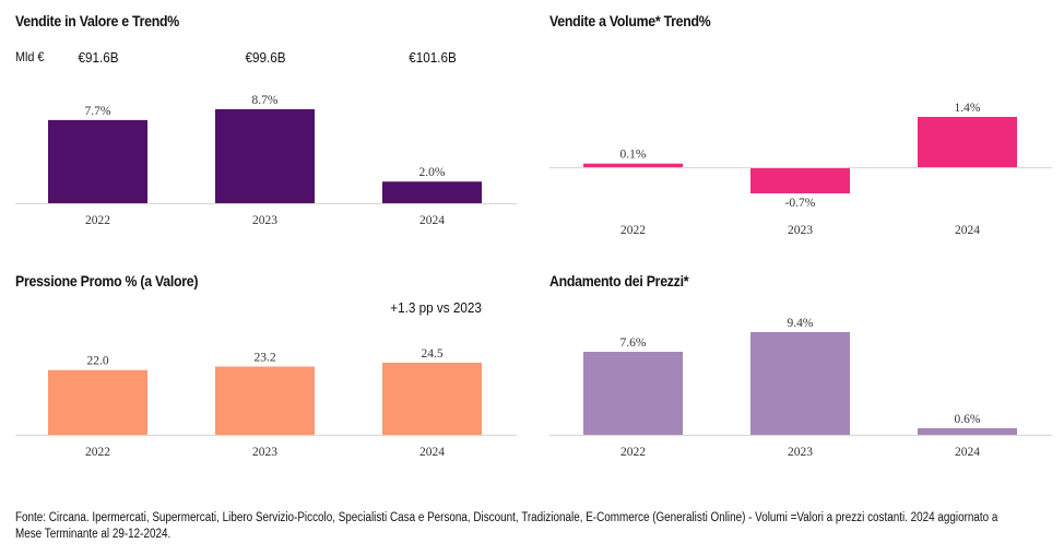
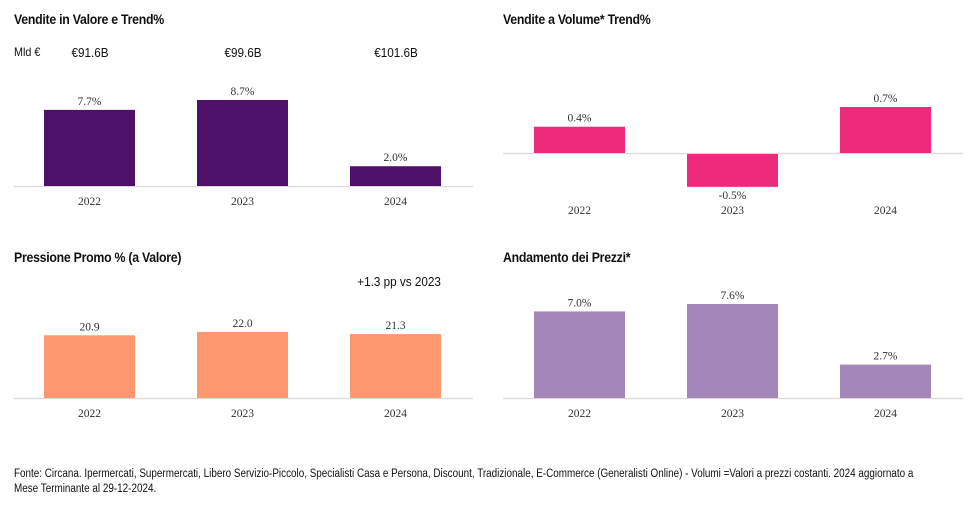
Vendite a Volume* Trend%/2022: 0.1% -> 0.4%
Vendite a Volume* Trend%/2023: -0.7% -> -0.5%
Vendite a Volume* Trend%/2024: 1.4% -> 0.7%
Pressione Promo % (a Valore)/2022: 22.0 -> 20.9
Pressione Promo % (a Valore)/2023: 23.2 -> 22.0
Pressione Promo % (a Valore)/2024: 24.5 -> 21.3
Andamento dei Prezzi*/2022: 7.6% -> 7.0%
Andamento dei Prezzi*/2023: 9.4% -> 7.6%
Andamento dei Prezzi*/2024: 0.6% -> 2.7%
